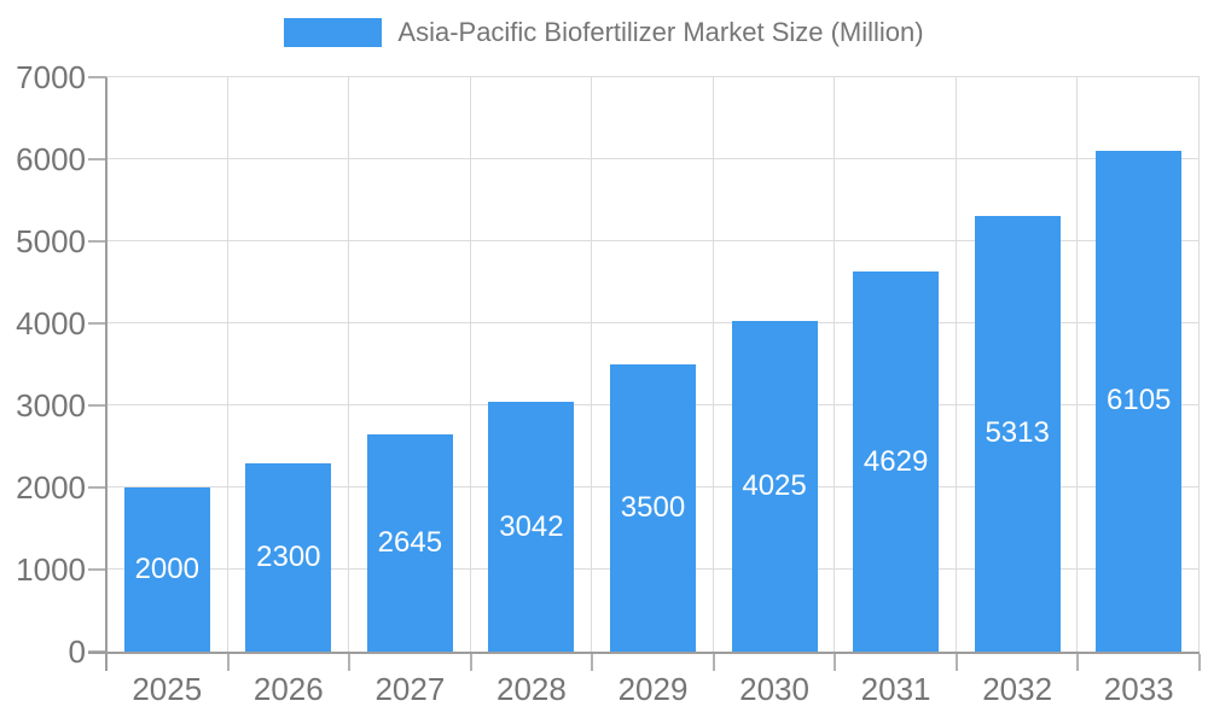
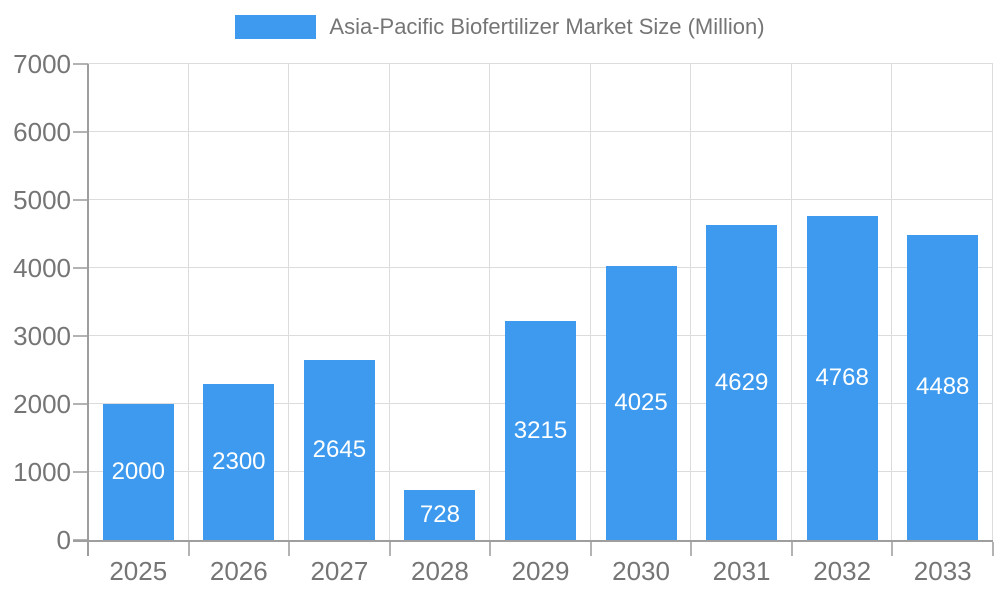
2028: 3042 -> 728
2029: 3500 -> 3215
2032: 5313 -> 4768
2033: 6105 -> 4488
